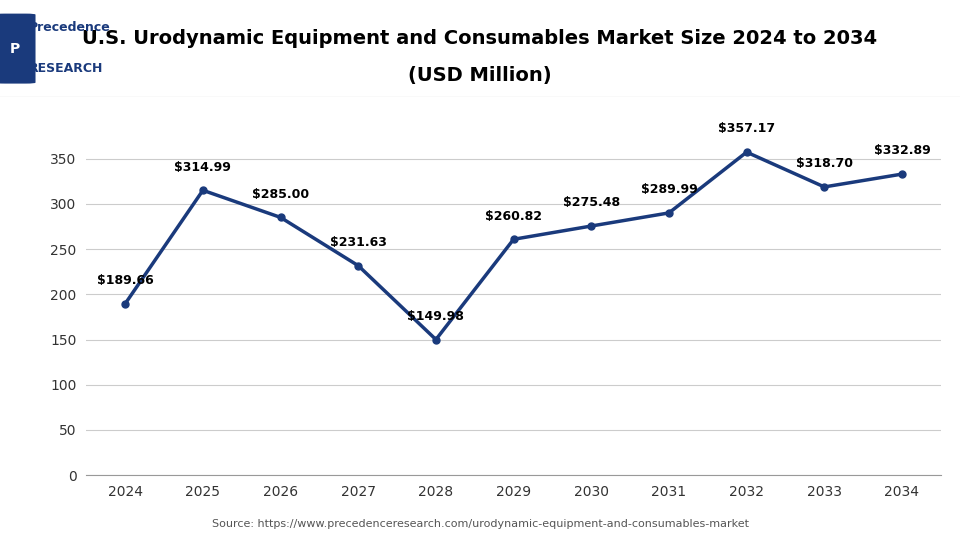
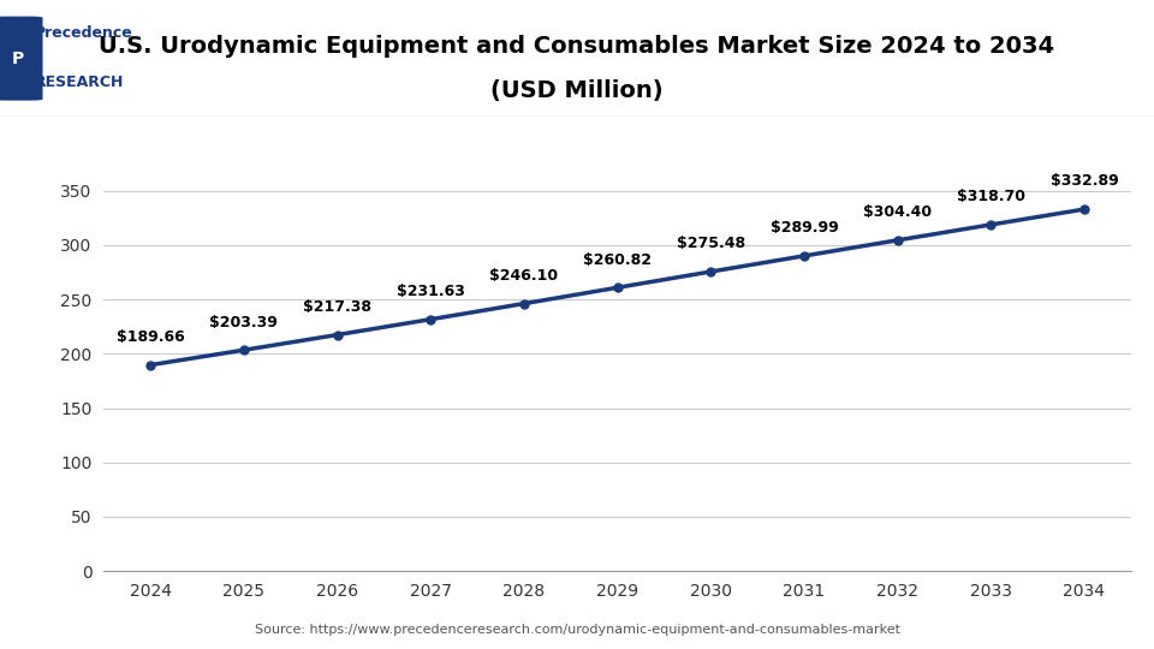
2025: $314.99 -> $203.39
2026: $285.00 -> $217.38
2028: $149.98 -> $246.10
2032: $357.17 -> $304.40
